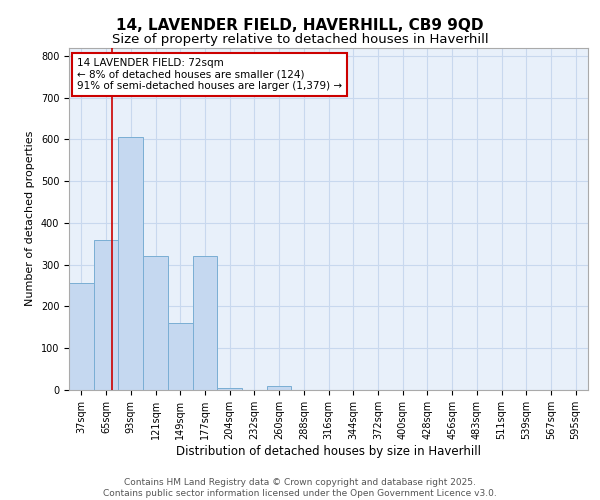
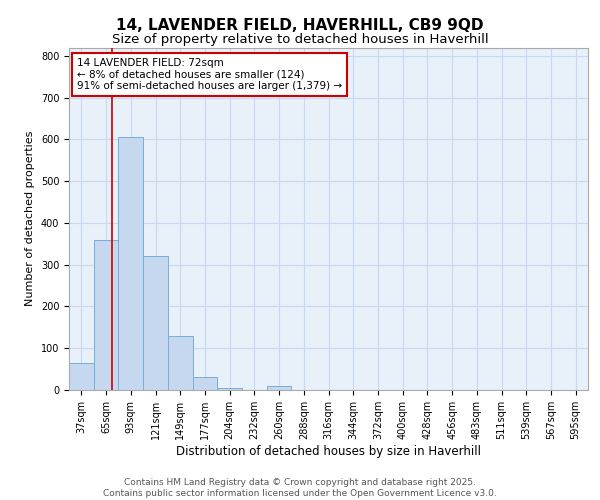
37sqm: 255 -> 65
149sqm: 160 -> 130
177sqm: 320 -> 30
